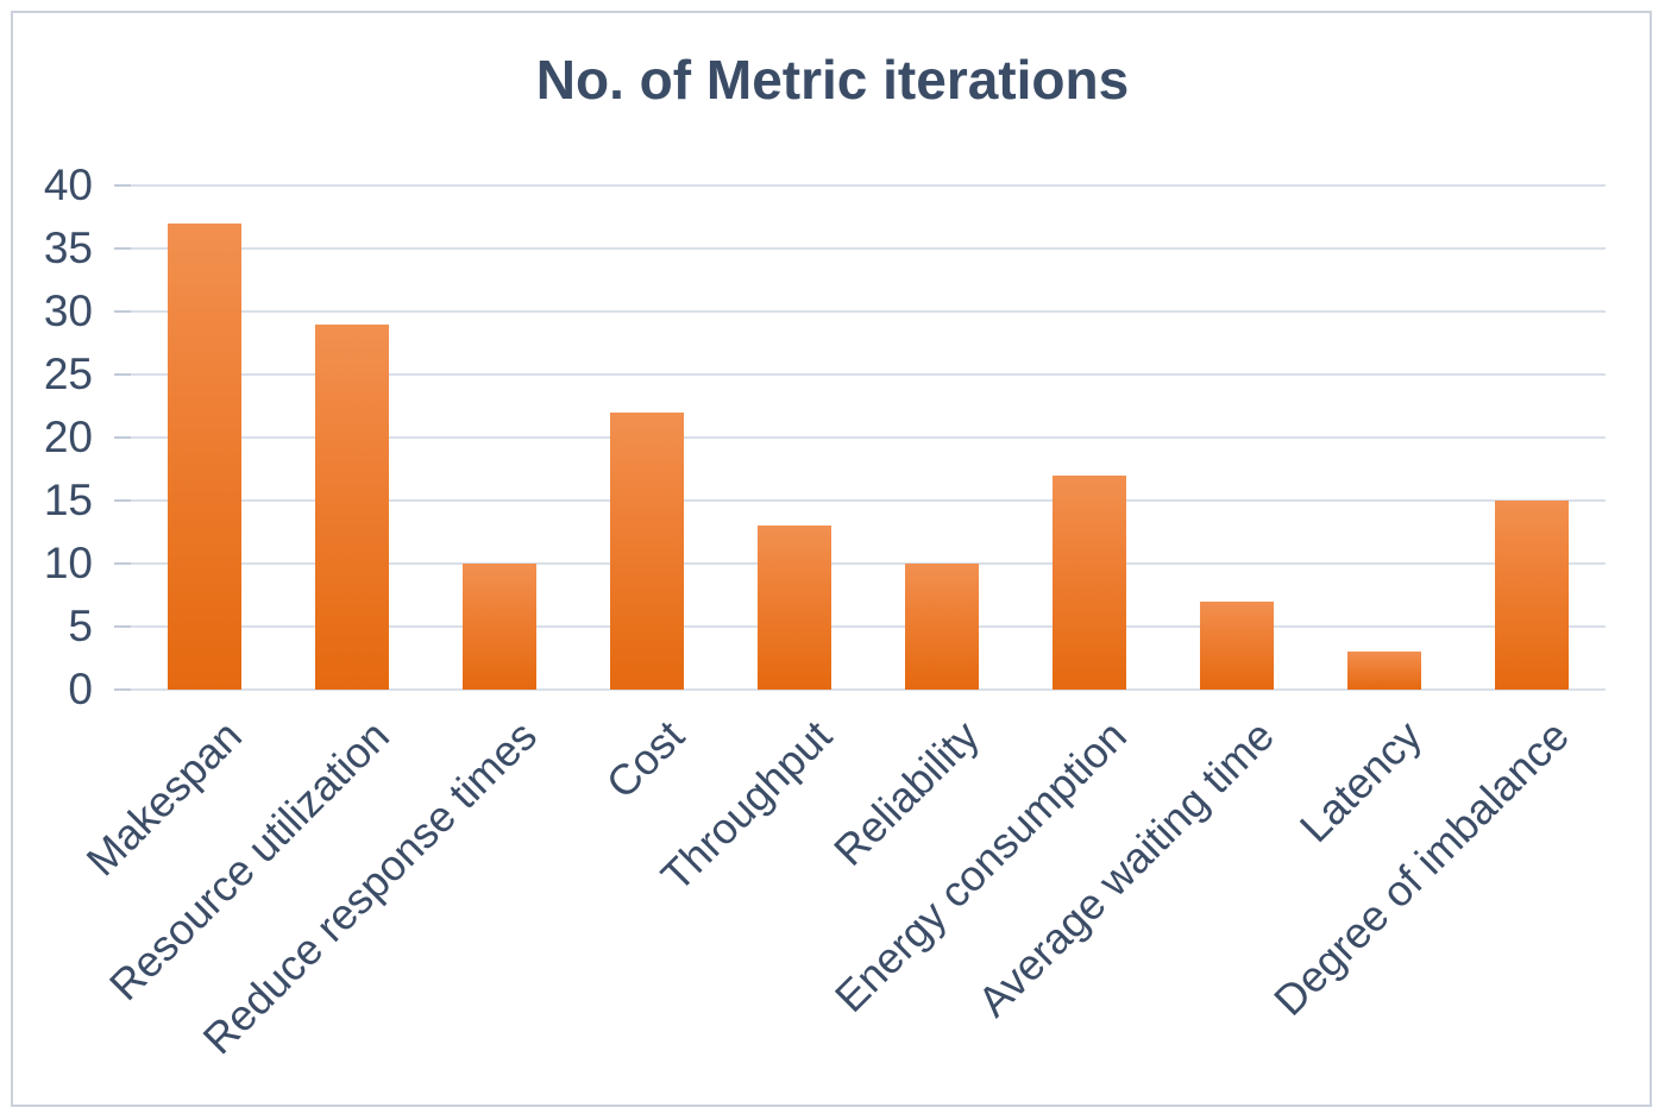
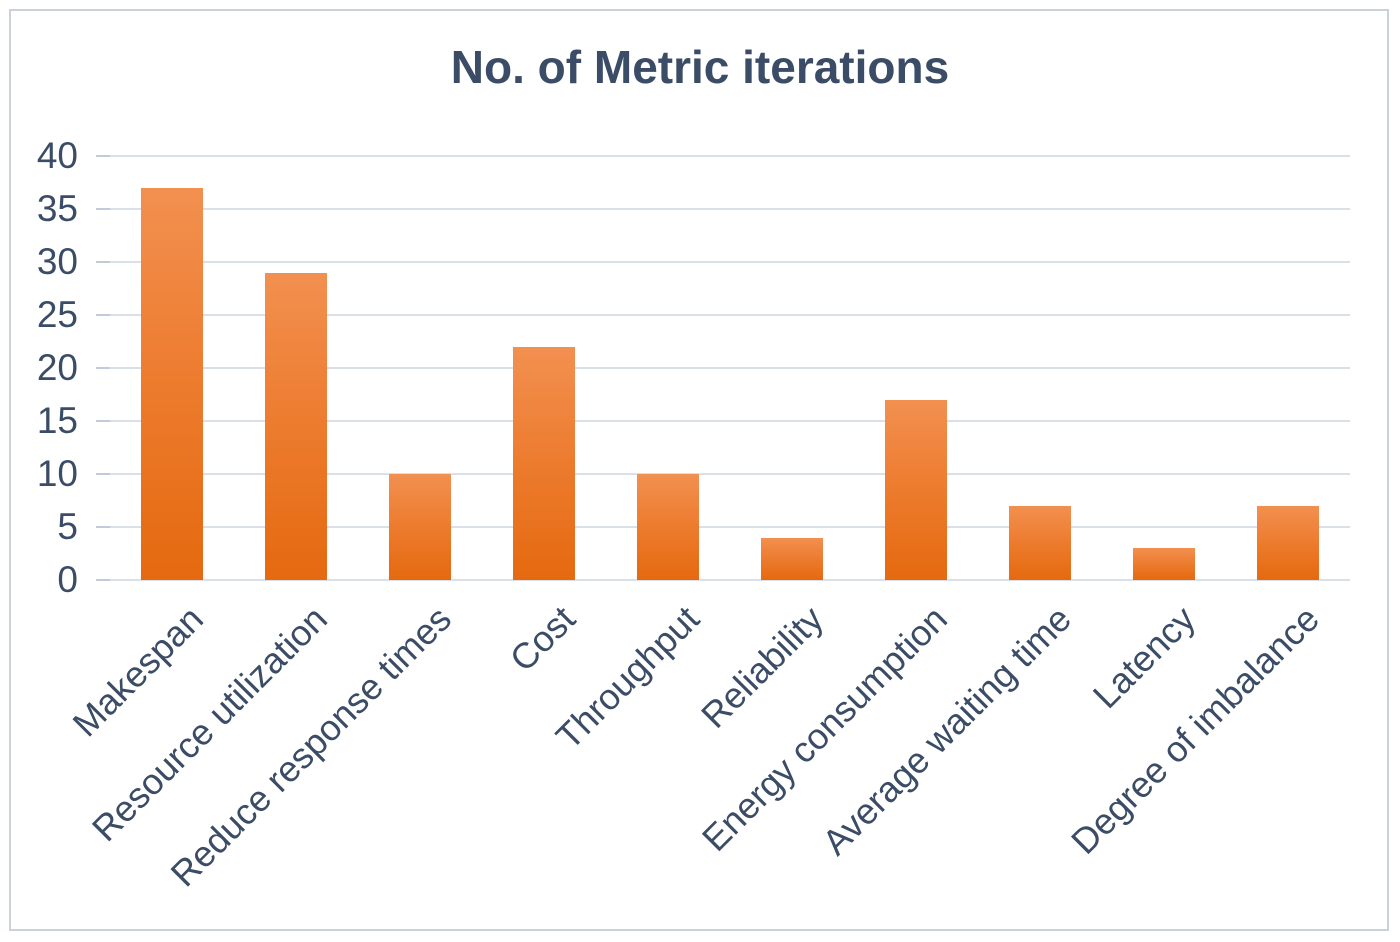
Throughput: 13 -> 10
Reliability: 10 -> 4
Degree of imbalance: 15 -> 7
